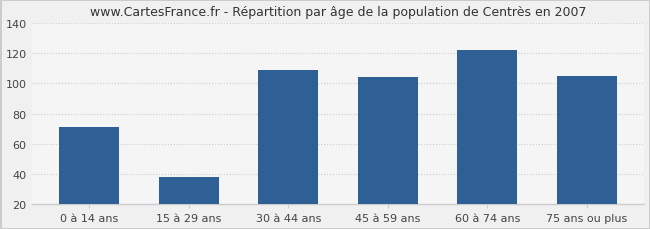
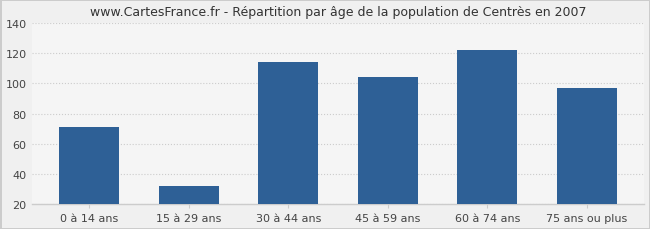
15 à 29 ans: 38 -> 32
30 à 44 ans: 109 -> 114
75 ans ou plus: 105 -> 97
